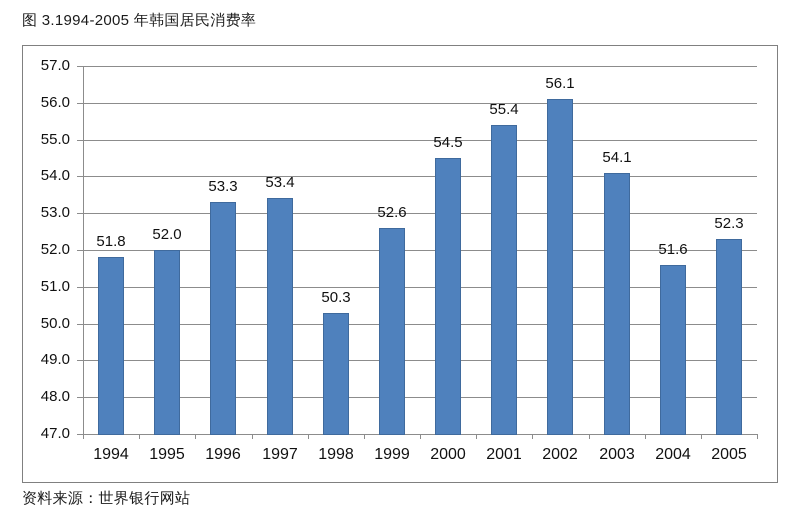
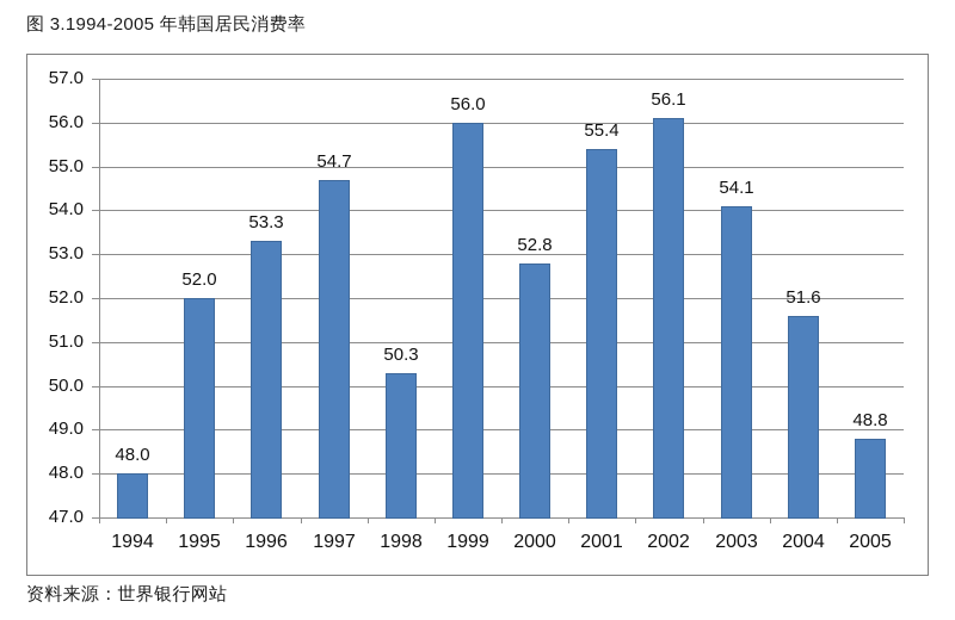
1994: 51.8 -> 48.0
1997: 53.4 -> 54.7
1999: 52.6 -> 56.0
2000: 54.5 -> 52.8
2005: 52.3 -> 48.8
